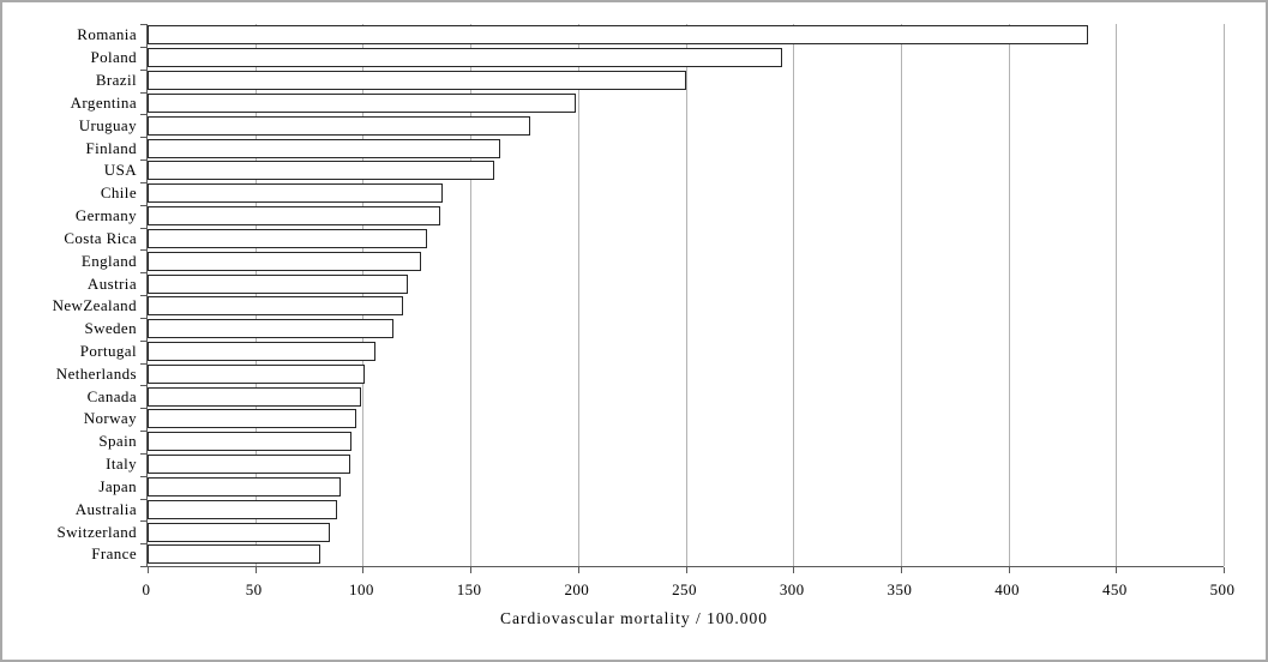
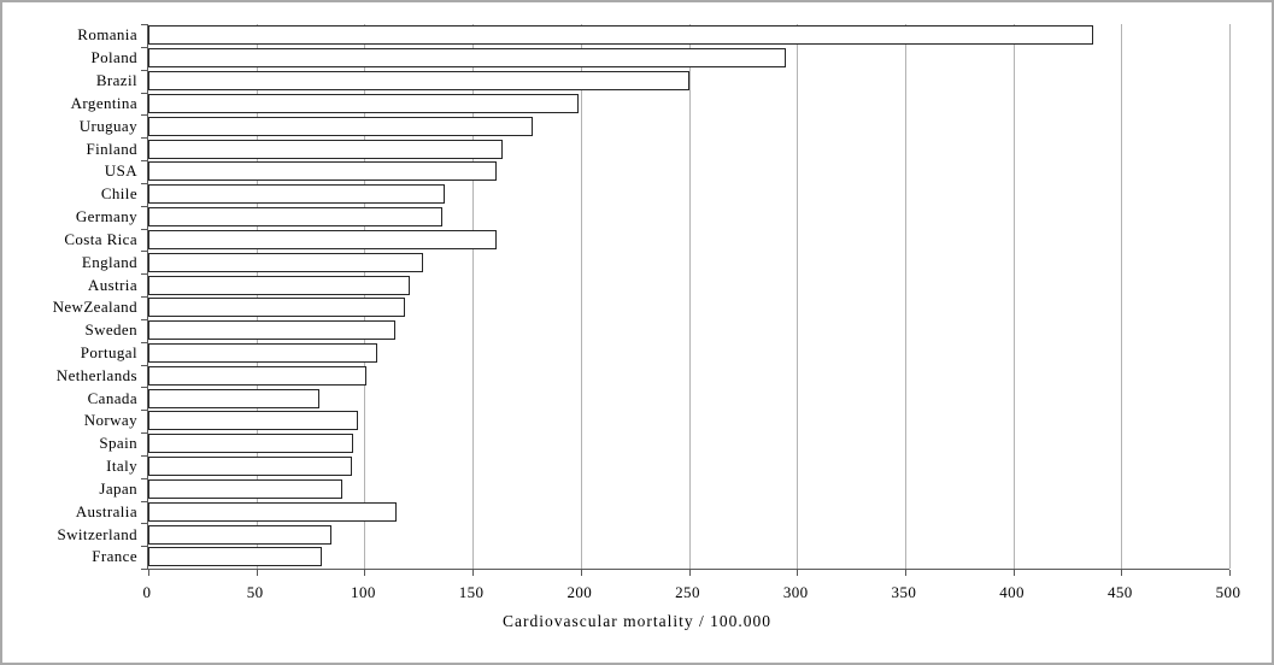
Costa Rica: 130 -> 161
Canada: 99 -> 79
Australia: 88 -> 115
